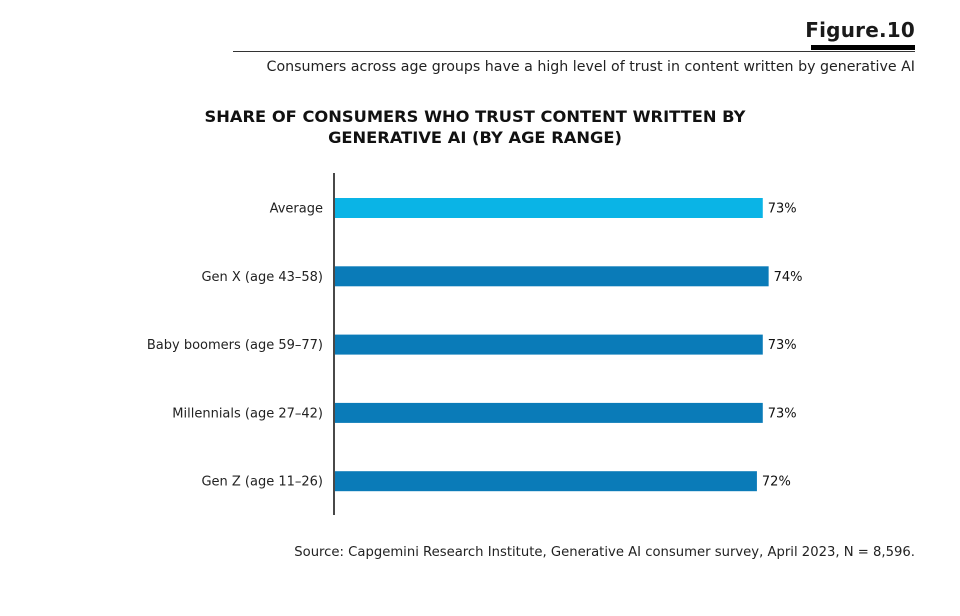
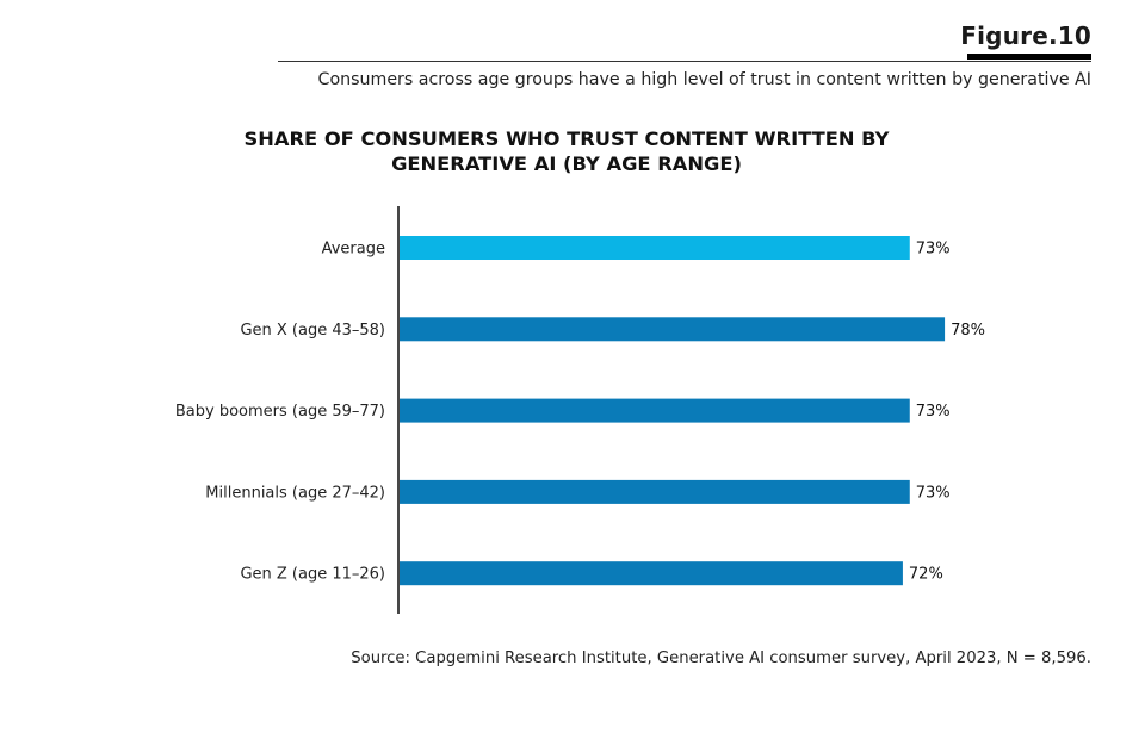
Gen X (age 43–58): 74% -> 78%
